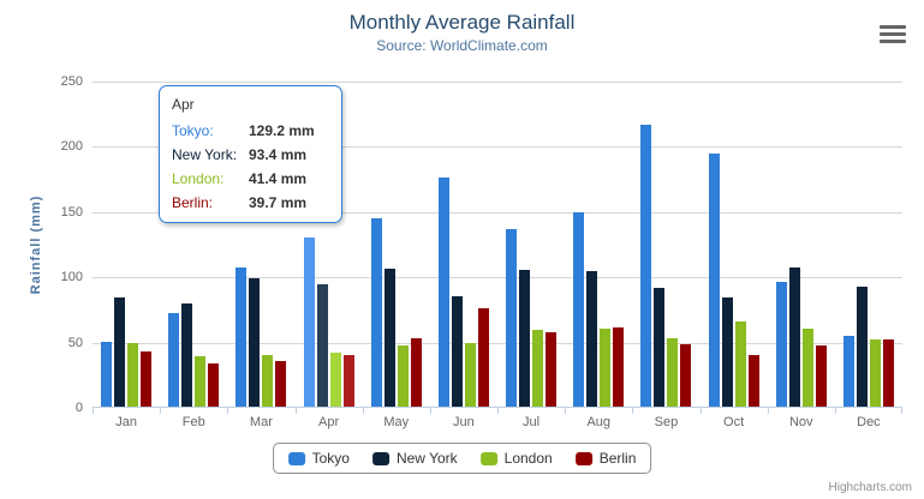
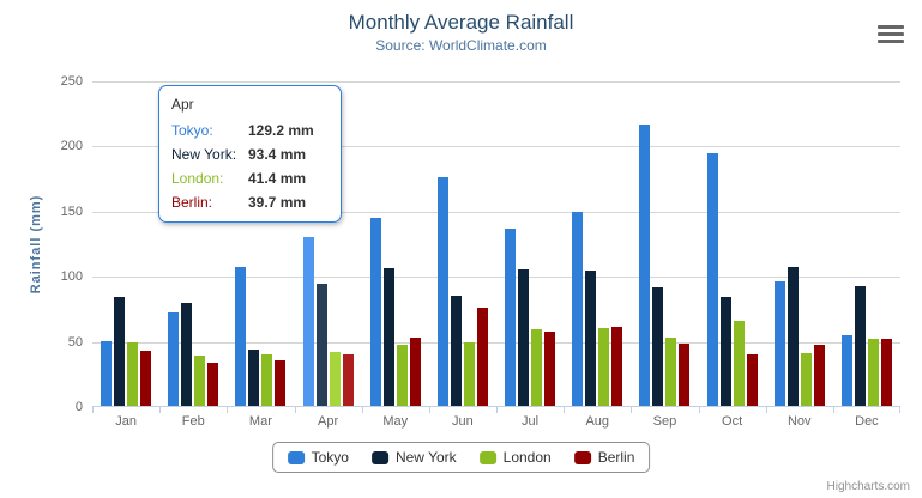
New York/Mar: 98 -> 43
London/Nov: 59 -> 40
